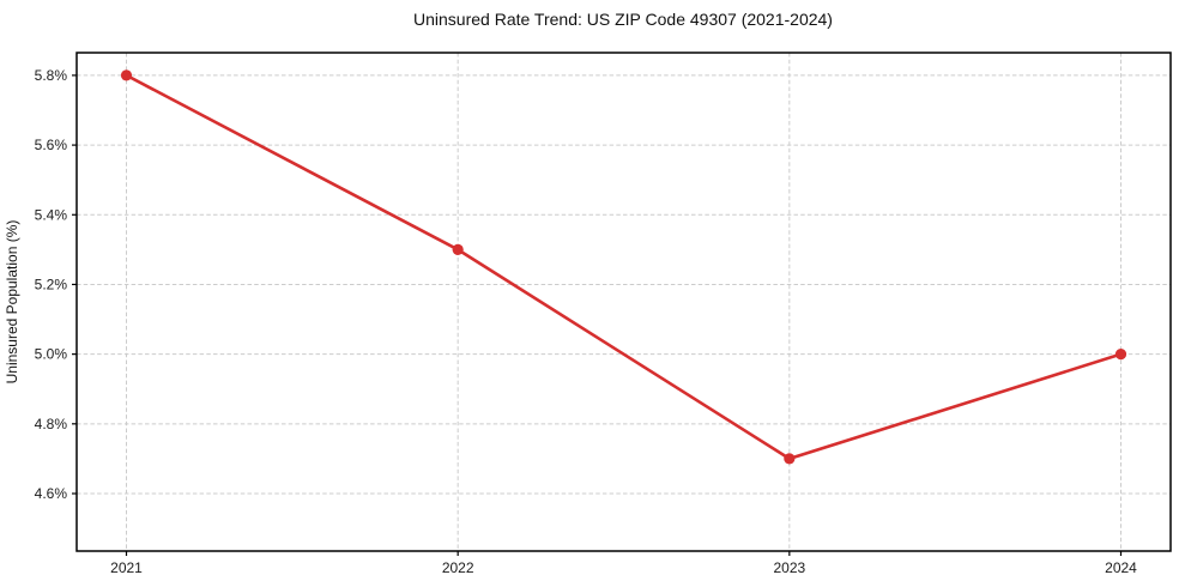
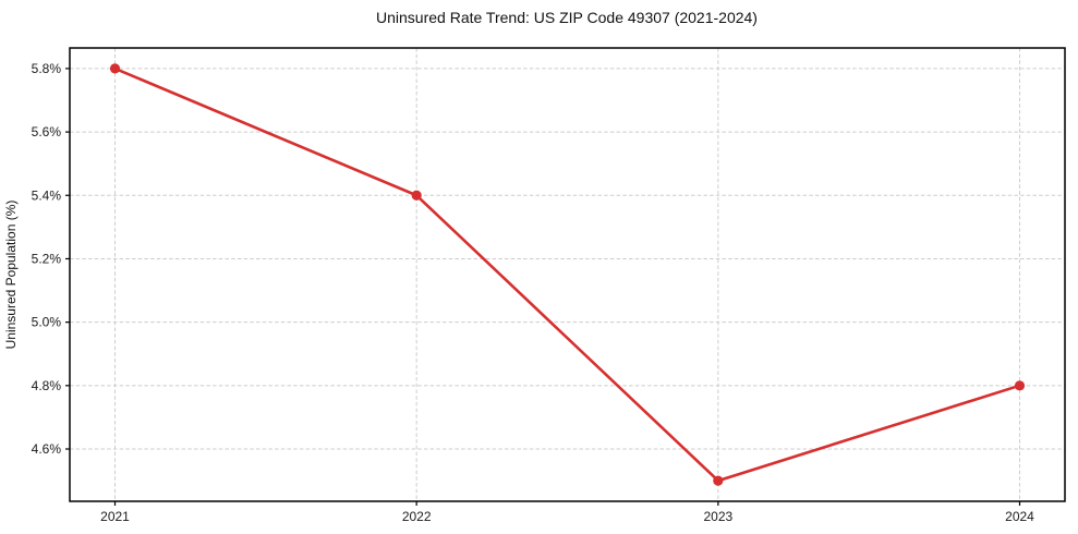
2022: 5.3% -> 5.4%
2023: 4.7% -> 4.5%
2024: 5.0% -> 4.8%
